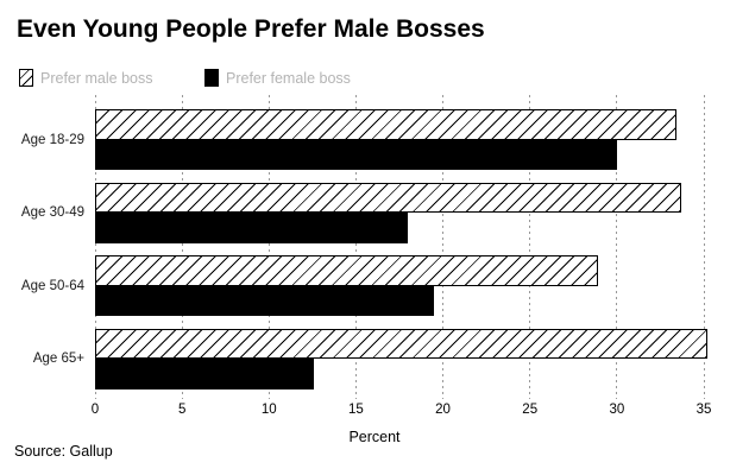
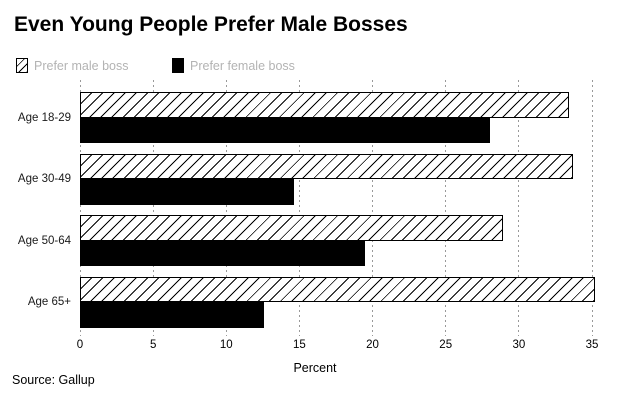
Prefer female boss/Age 18-29: 30.0 -> 28.0
Prefer female boss/Age 30-49: 18.0 -> 14.6
